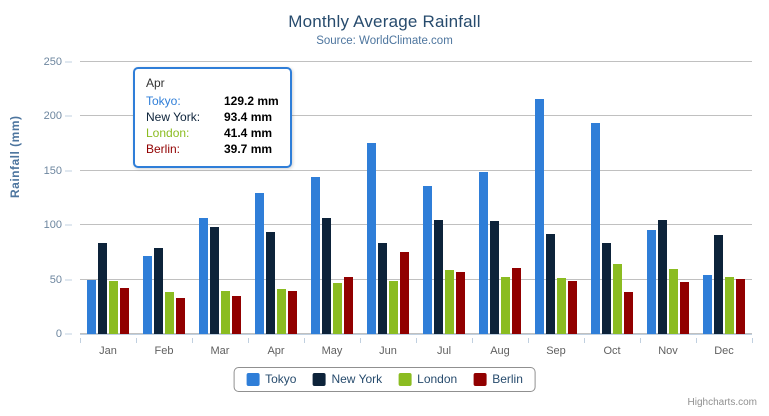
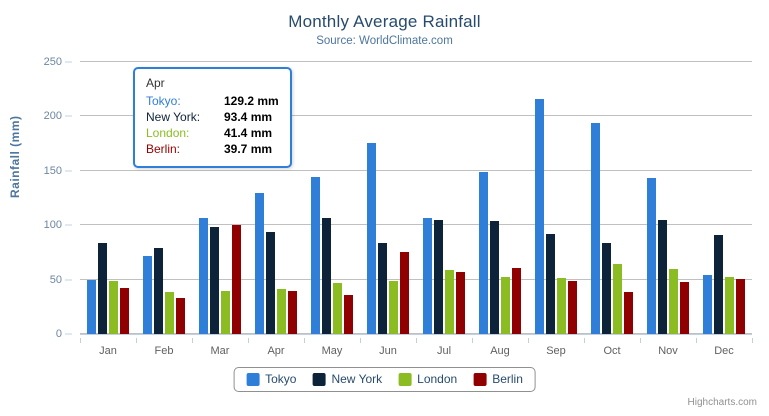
Berlin/Mar: 34 -> 100
Berlin/May: 53 -> 36
Tokyo/Jul: 136 -> 107
Tokyo/Nov: 96 -> 143
